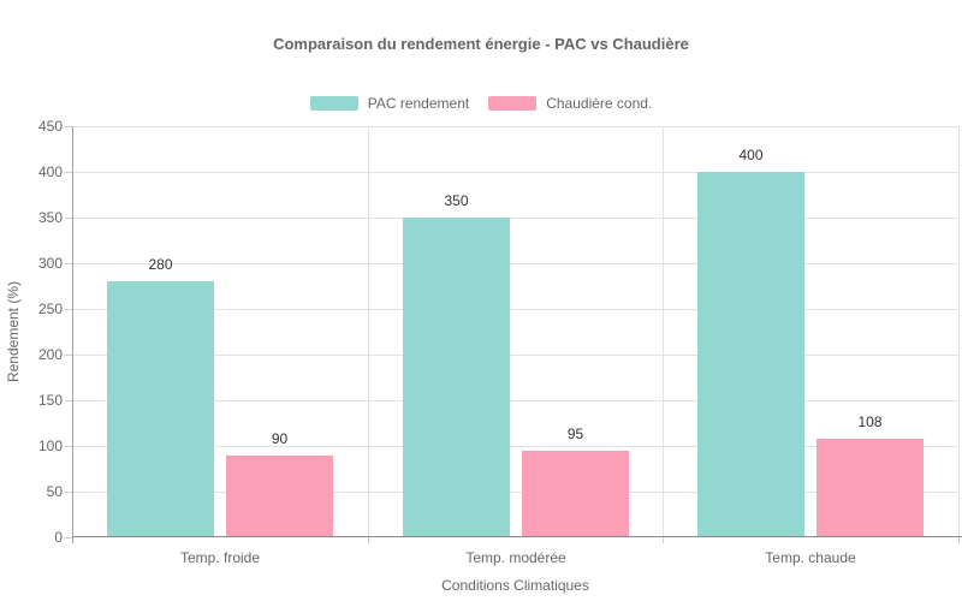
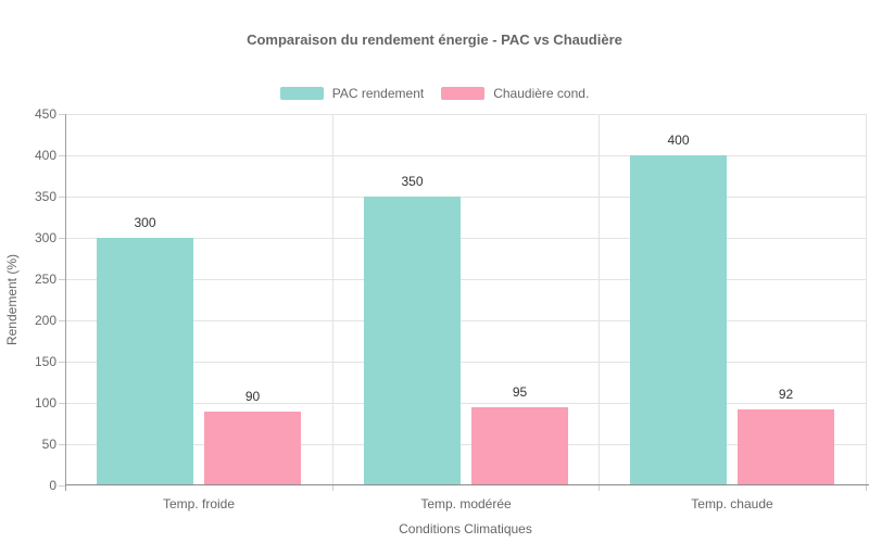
PAC rendement/Temp. froide: 280 -> 300
Chaudière cond./Temp. chaude: 108 -> 92
